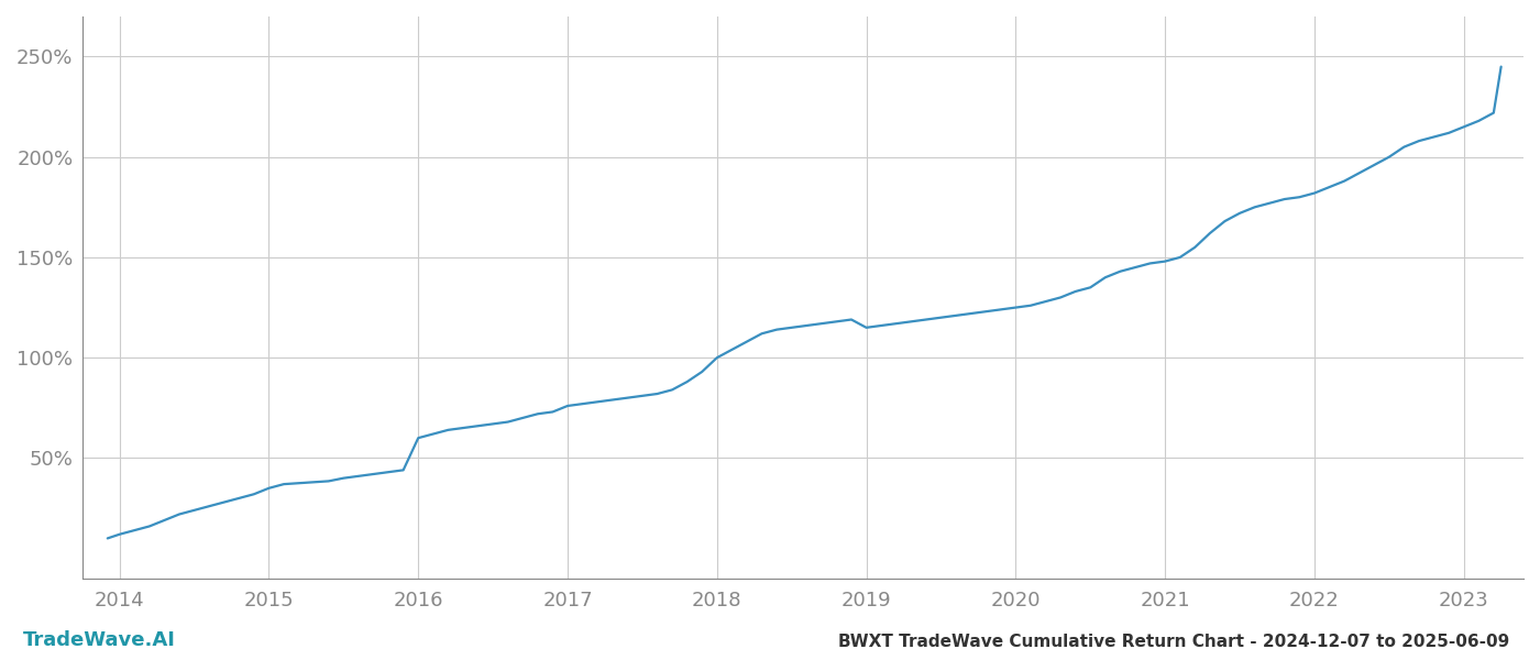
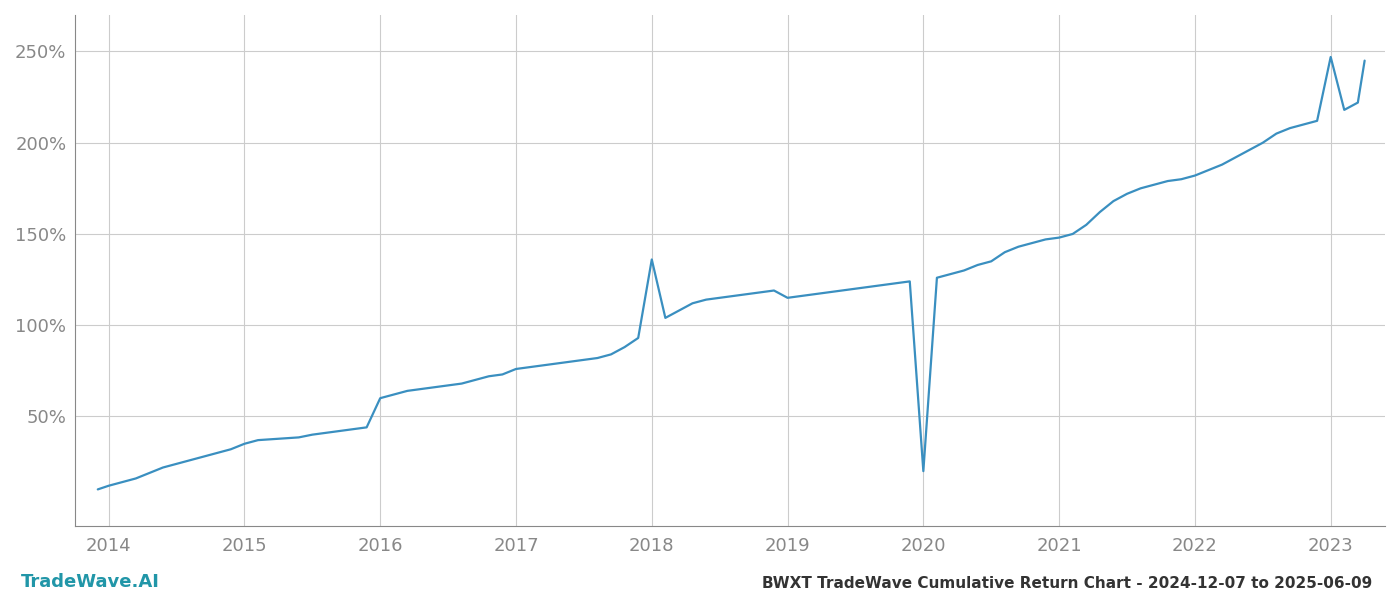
2018: 100% -> 136%
2020: 125% -> 20%
2023: 215% -> 247%
